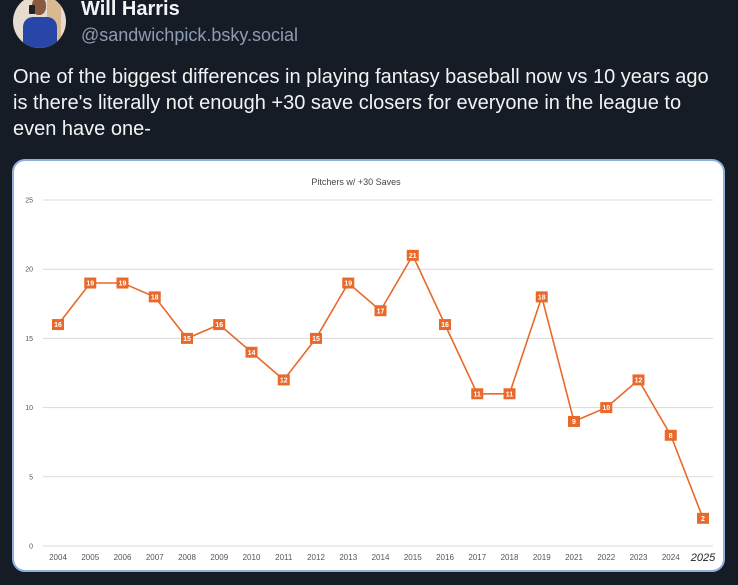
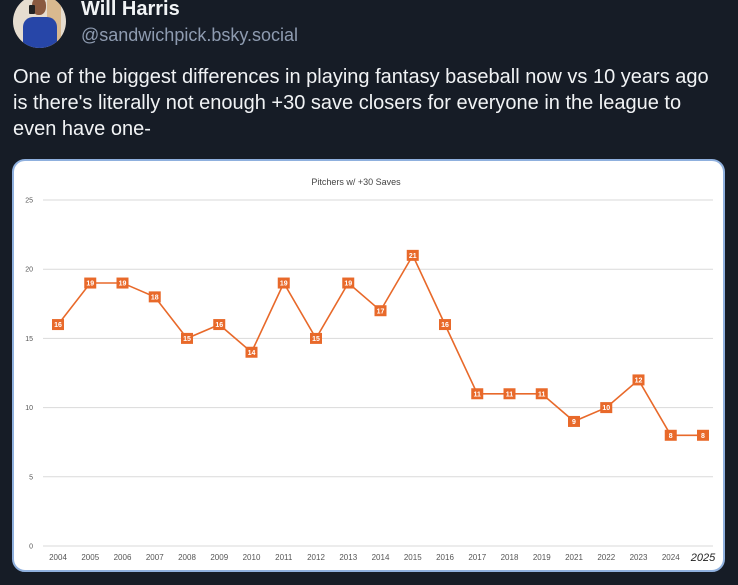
2011: 12 -> 19
2019: 18 -> 11
2025: 2 -> 8
